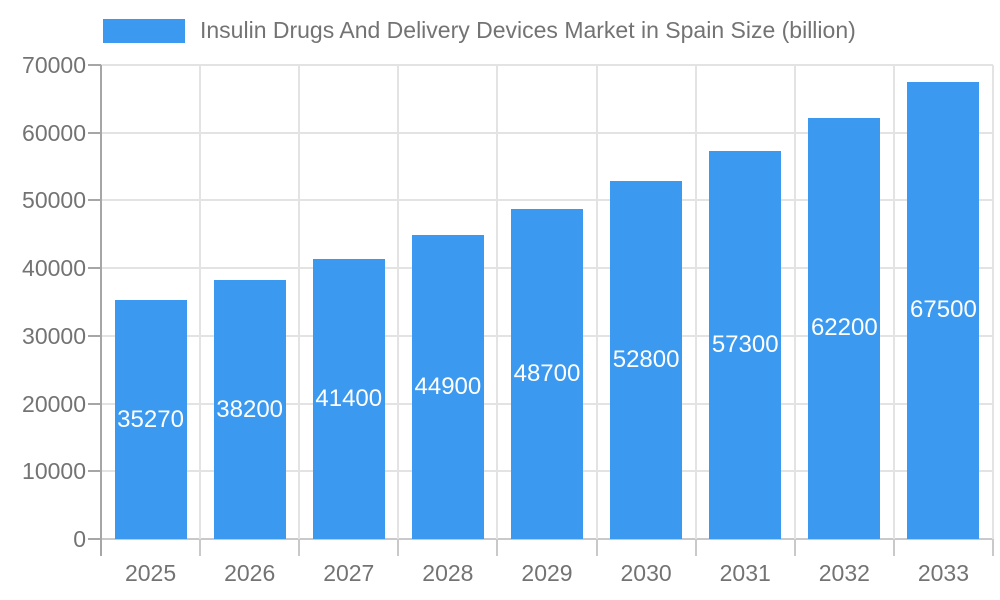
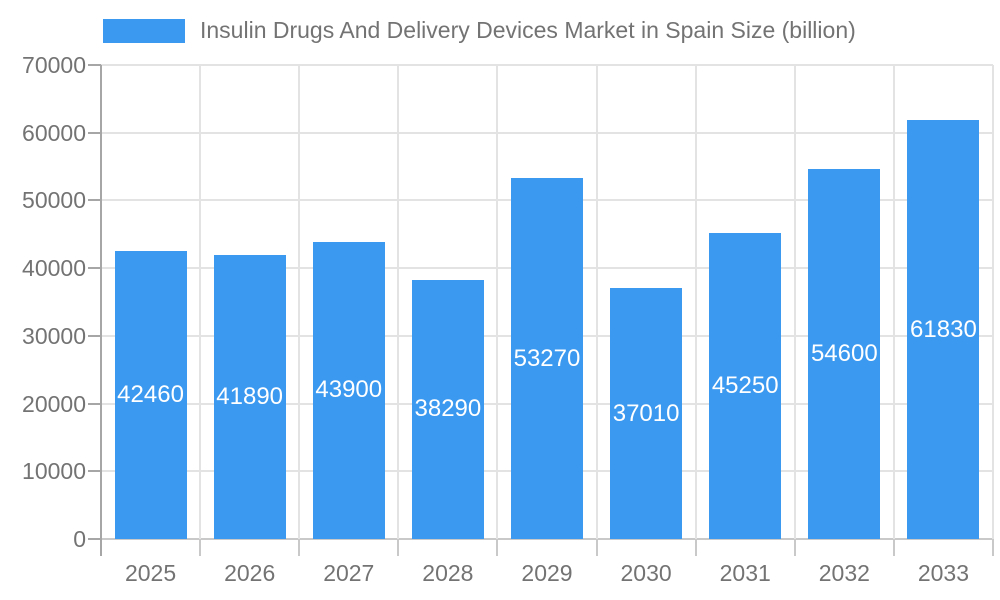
2025: 35270 -> 42460
2026: 38200 -> 41890
2027: 41400 -> 43900
2028: 44900 -> 38290
2029: 48700 -> 53270
2030: 52800 -> 37010
2031: 57300 -> 45250
2032: 62200 -> 54600
2033: 67500 -> 61830
